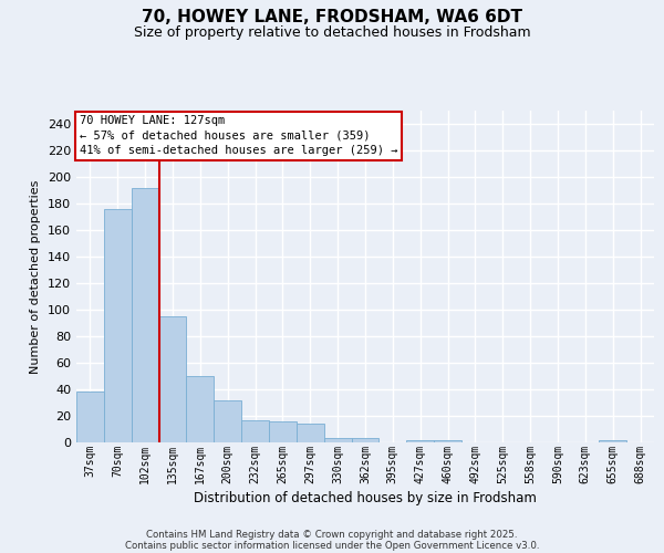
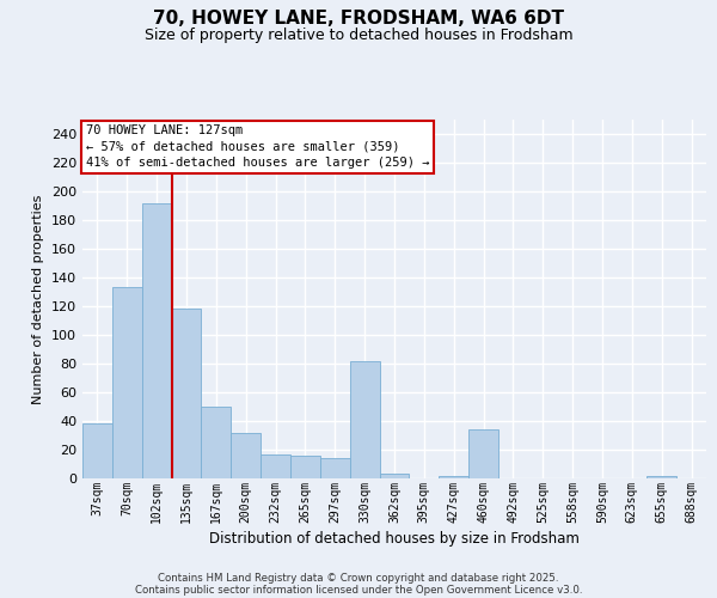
70sqm: 176 -> 133
135sqm: 95 -> 118
330sqm: 3 -> 82
460sqm: 2 -> 34
